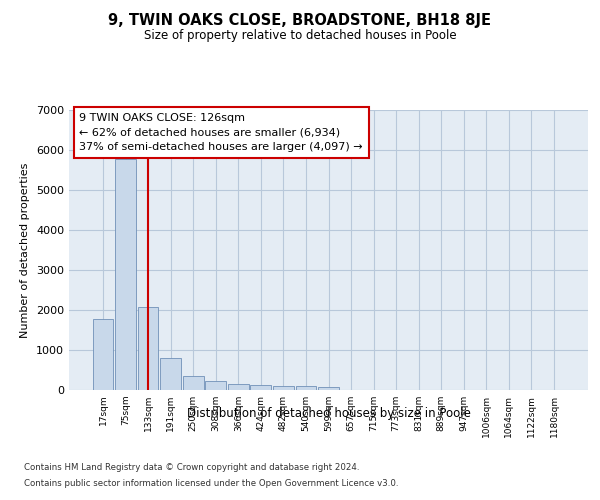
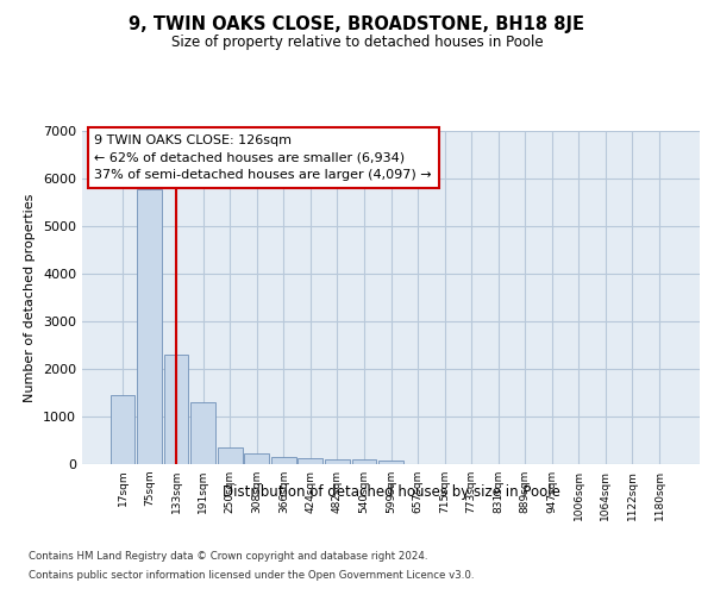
17sqm: 1780 -> 1450
133sqm: 2080 -> 2300
191sqm: 800 -> 1300
